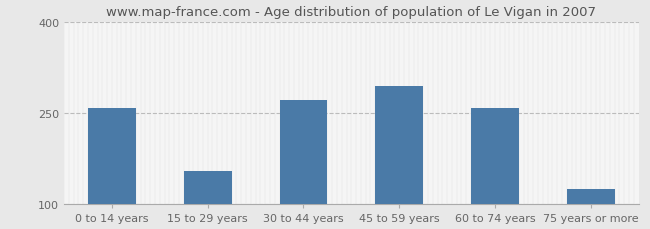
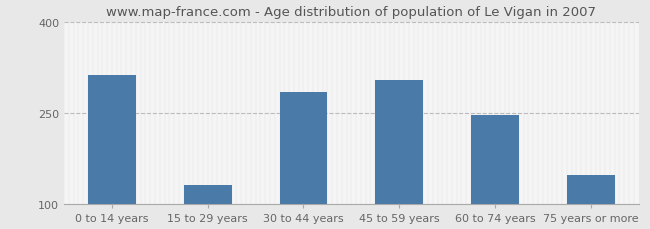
0 to 14 years: 258 -> 312
15 to 29 years: 155 -> 132
30 to 44 years: 272 -> 284
45 to 59 years: 295 -> 304
60 to 74 years: 258 -> 246
75 years or more: 125 -> 148
